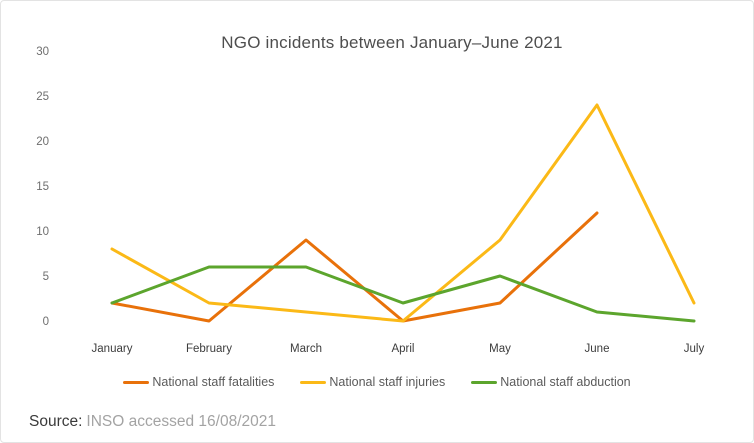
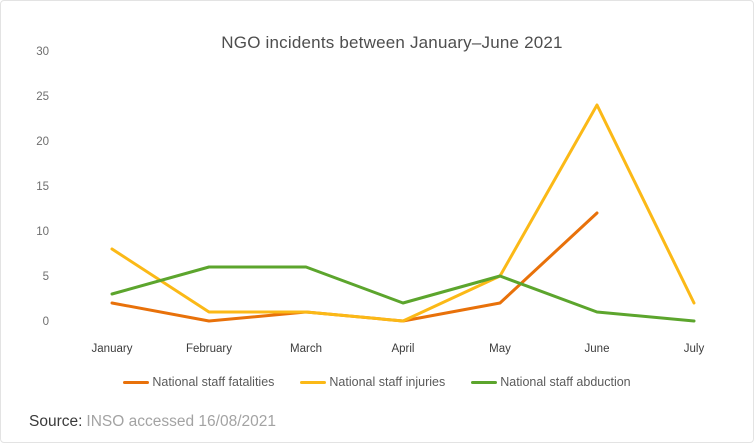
National staff abduction/January: 2 -> 3
National staff injuries/February: 2 -> 1
National staff fatalities/March: 9 -> 1
National staff injuries/May: 9 -> 5
